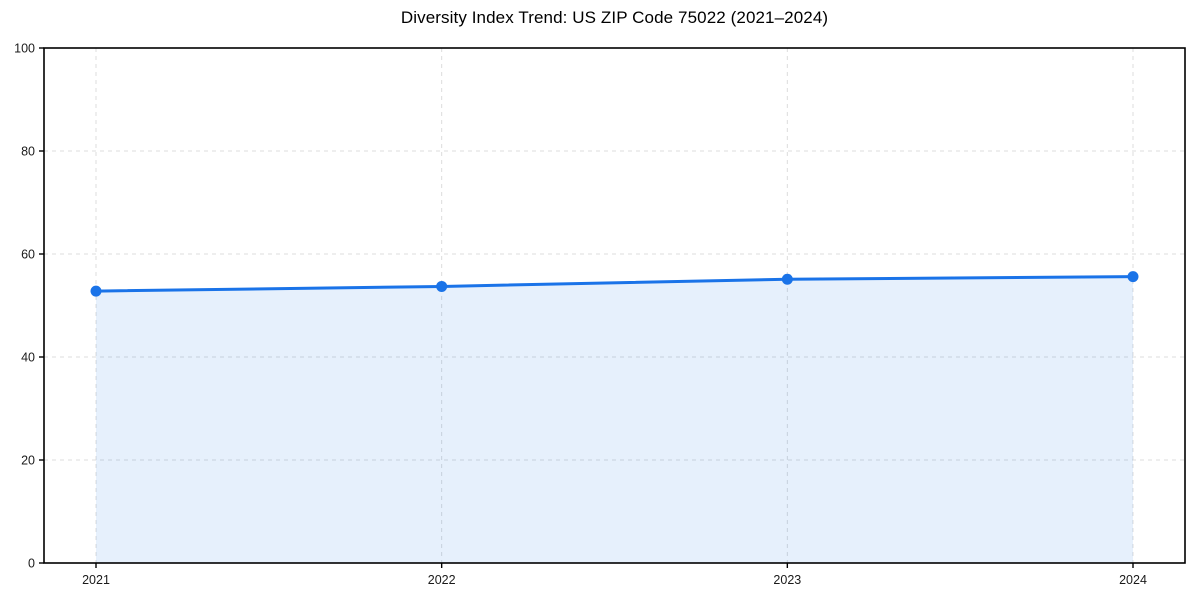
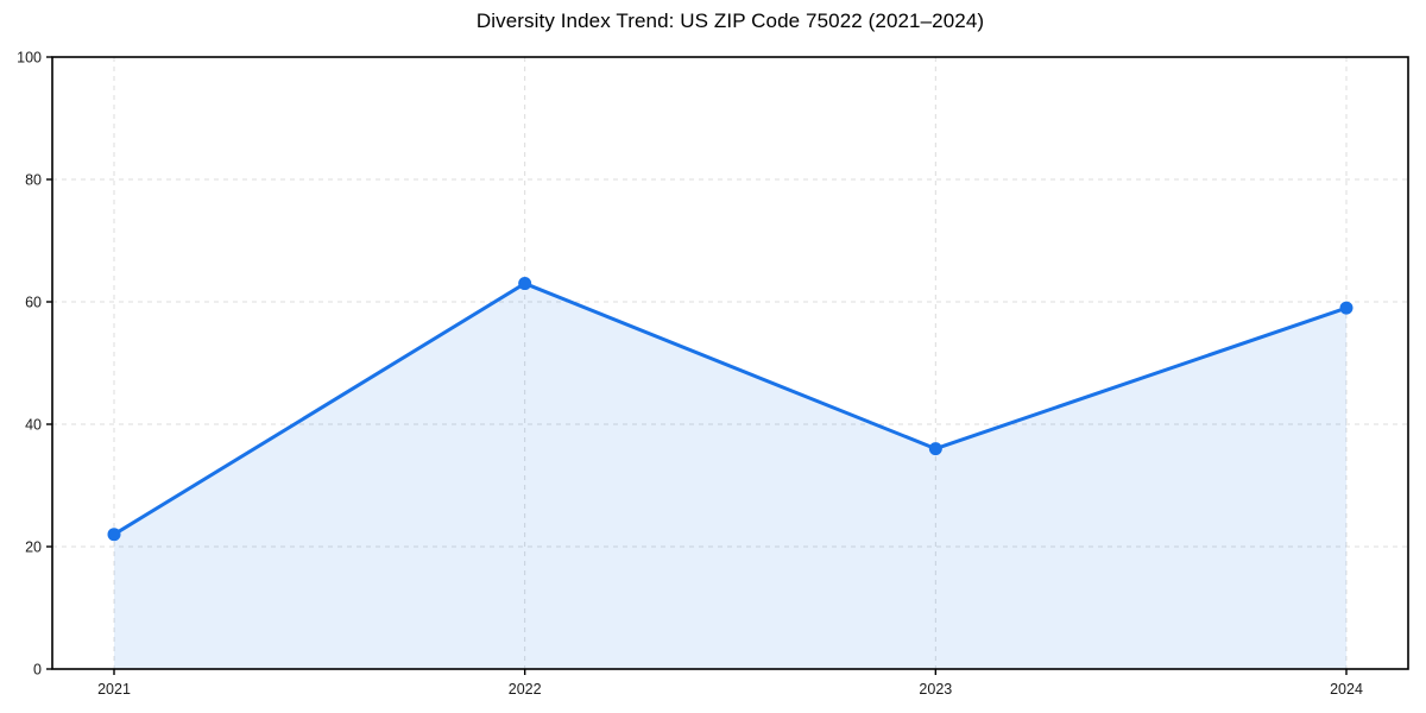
2021: 53 -> 22
2022: 54 -> 63
2023: 55 -> 36
2024: 56 -> 59
